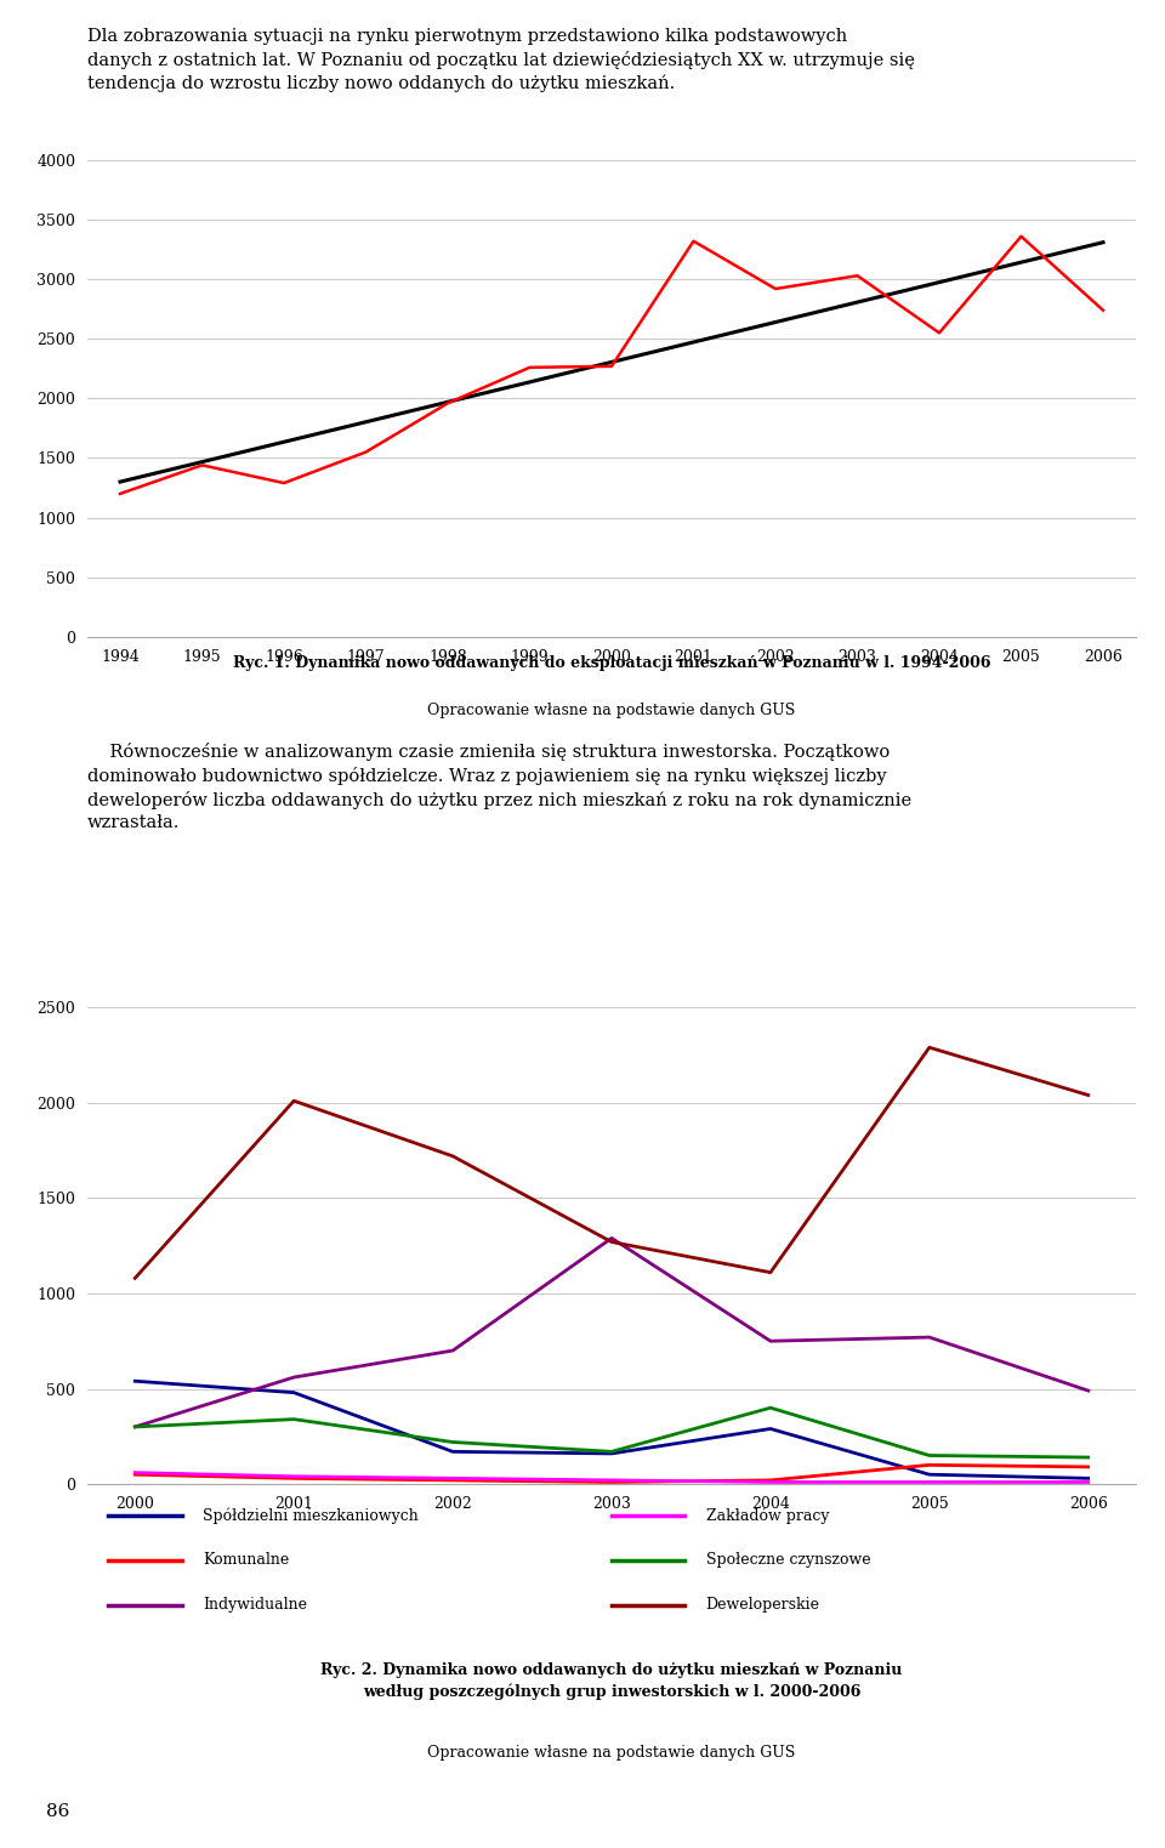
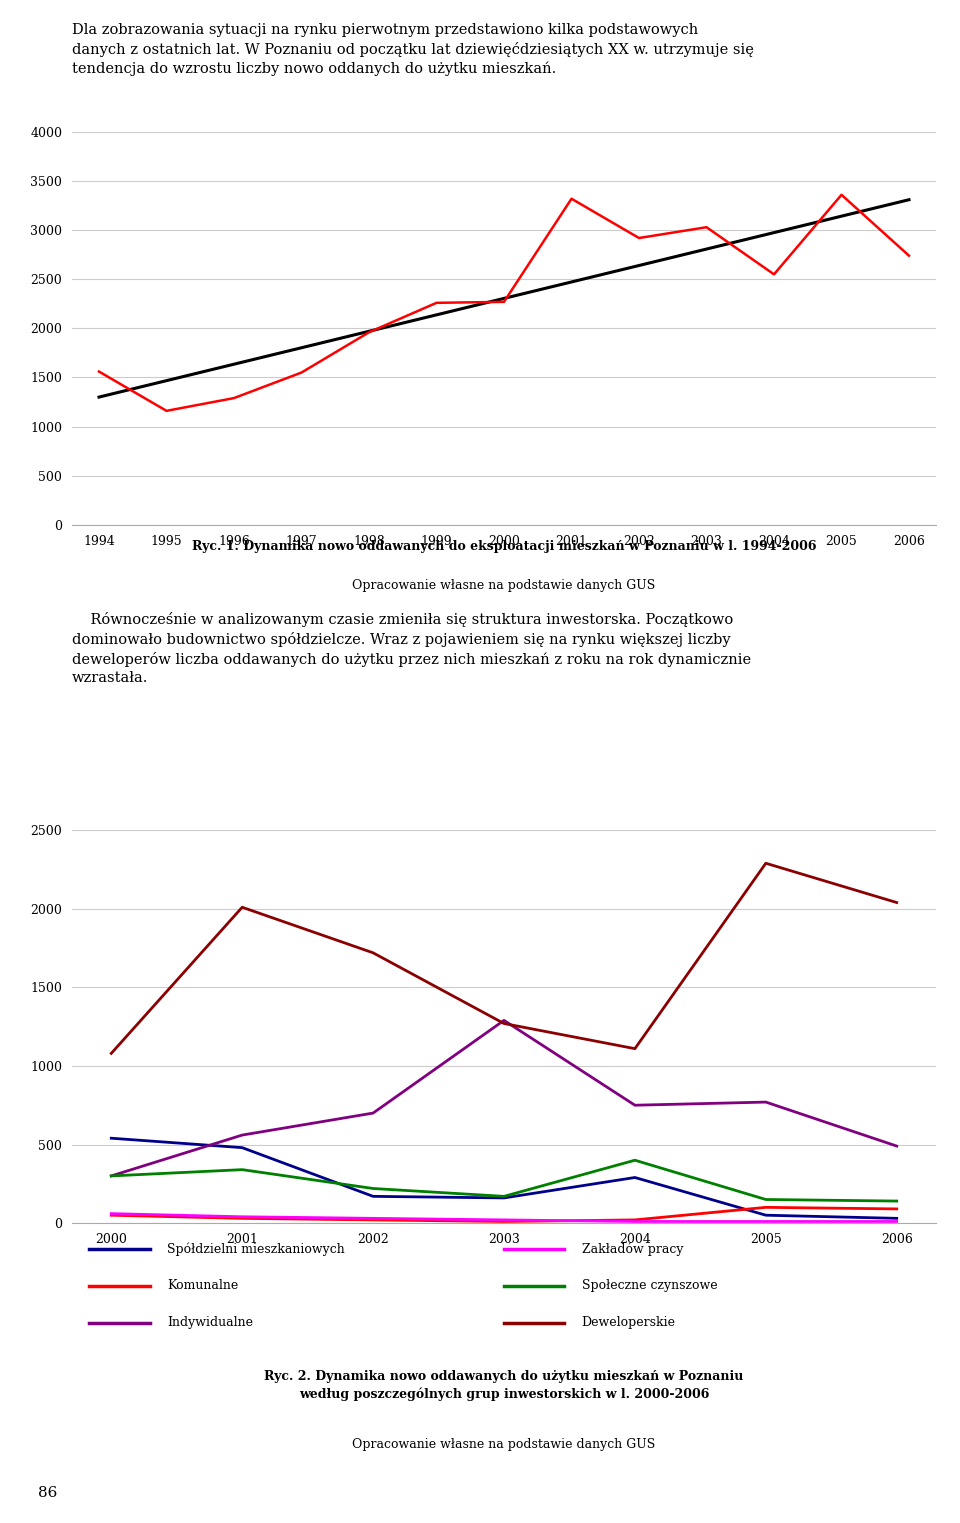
1994: 1200 -> 1560
1995: 1440 -> 1160
